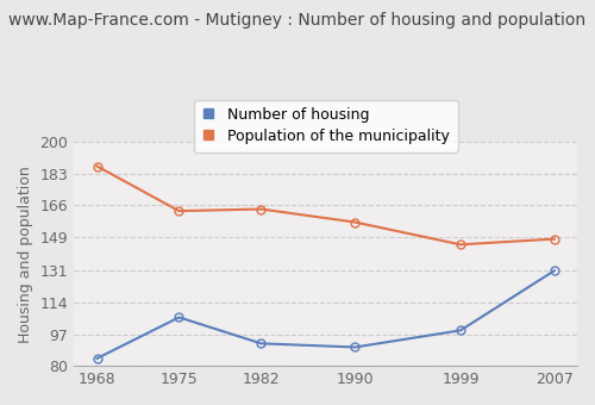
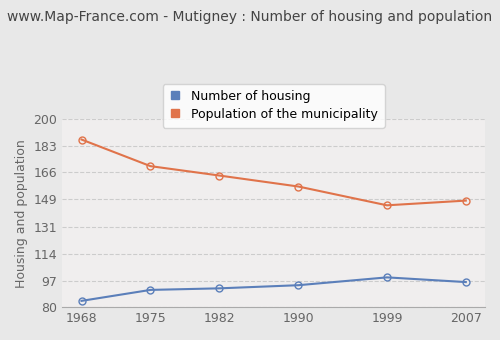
Number of housing/1975: 106 -> 91
Population of the municipality/1975: 163 -> 170
Number of housing/1990: 90 -> 94
Number of housing/2007: 131 -> 96
